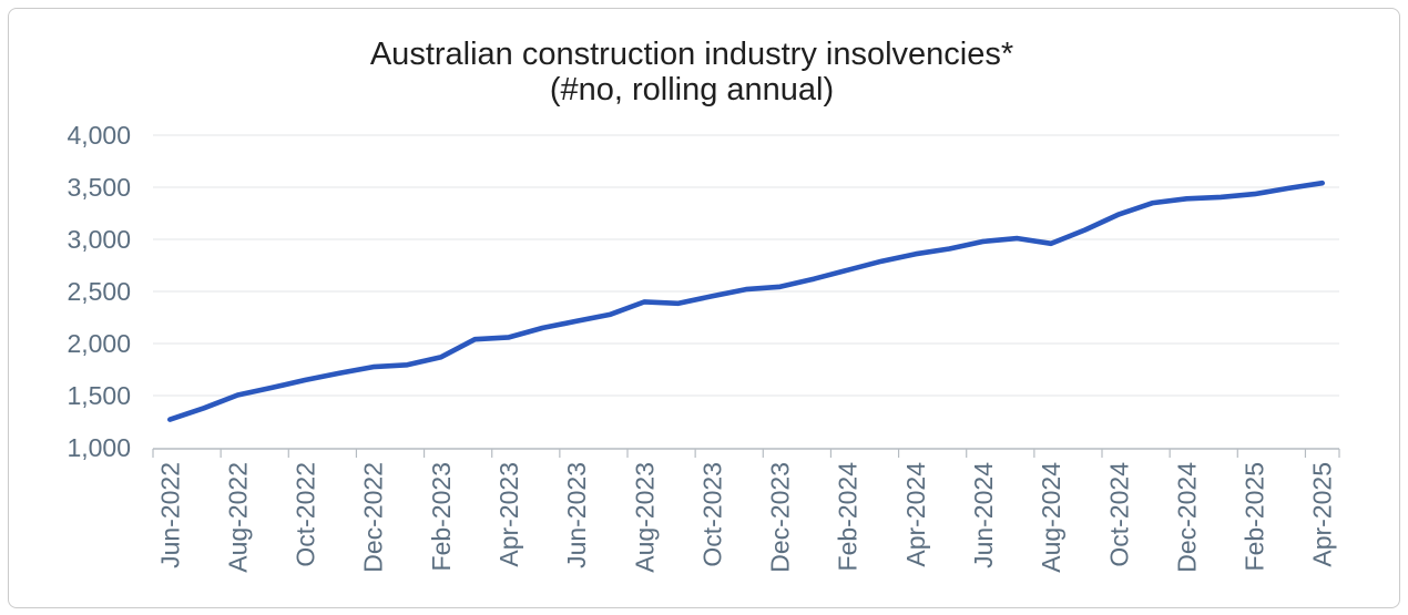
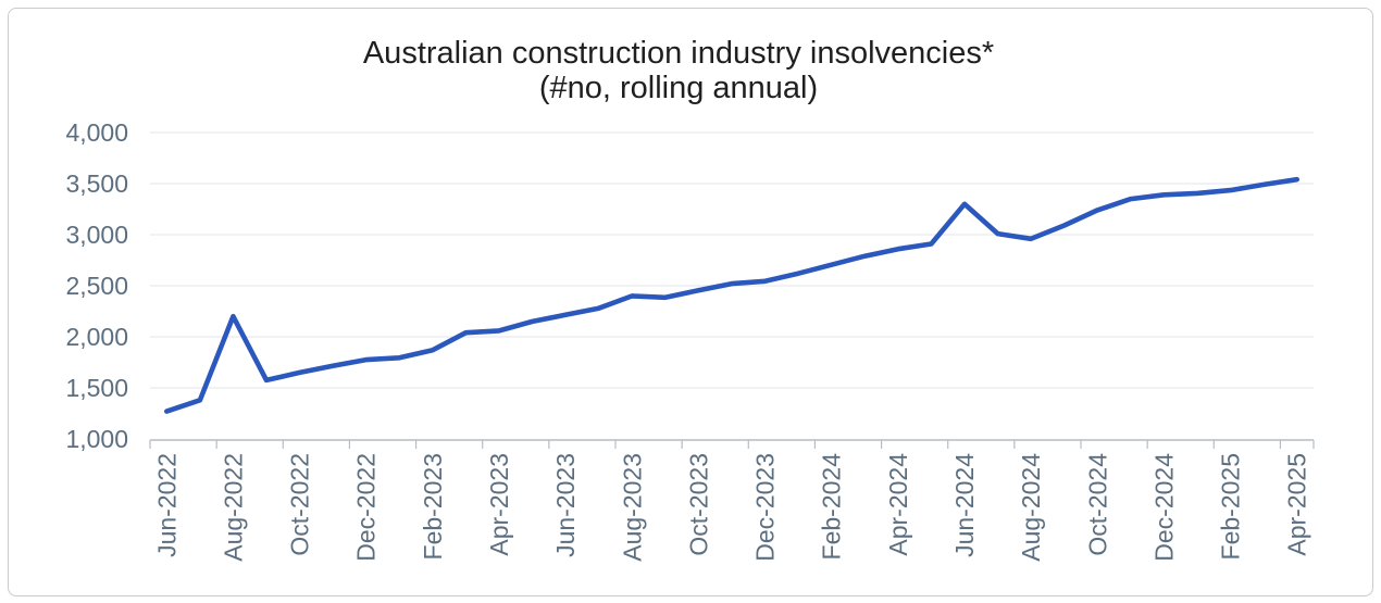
Aug-2022: 1500 -> 2200
Jun-2024: 3000 -> 3300
